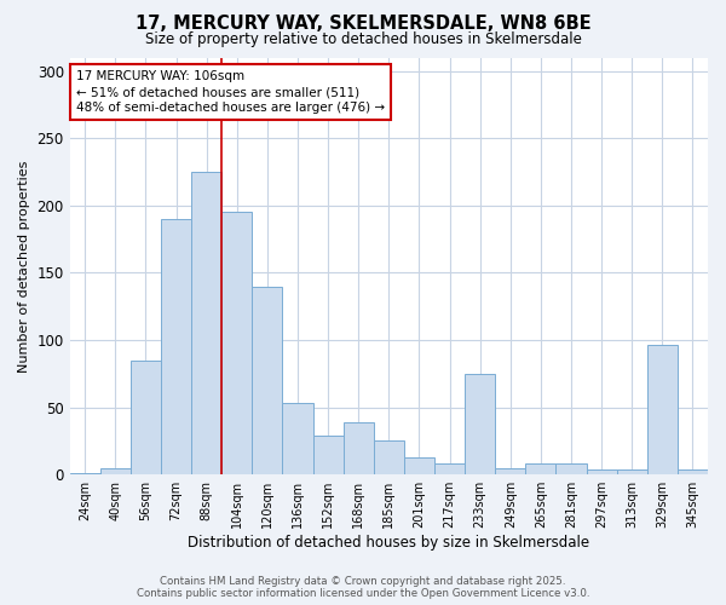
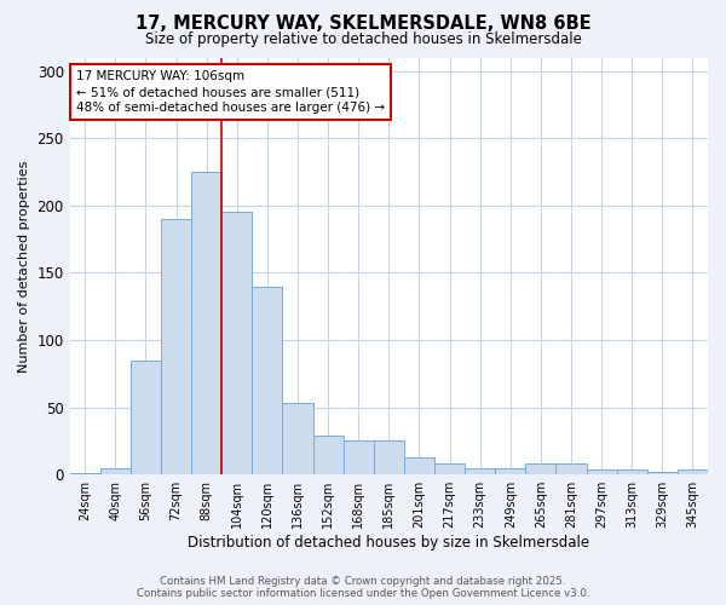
168sqm: 39 -> 25
233sqm: 75 -> 5
329sqm: 96 -> 2
